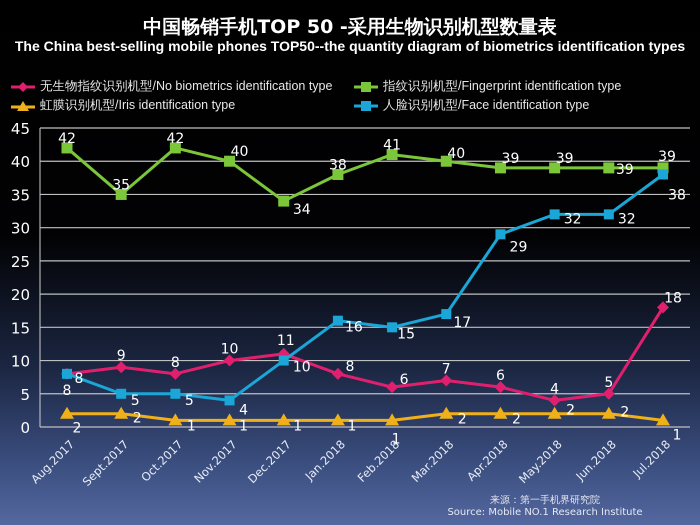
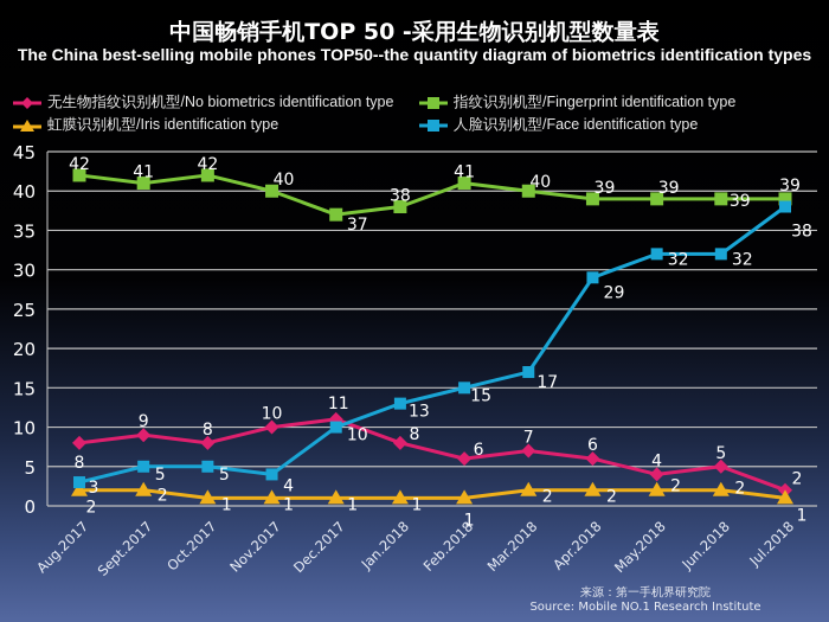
人脸识别机型/Face identification type/Aug.2017: 8 -> 3
指纹识别机型/Fingerprint identification type/Sept.2017: 35 -> 41
指纹识别机型/Fingerprint identification type/Dec.2017: 34 -> 37
人脸识别机型/Face identification type/Jan.2018: 16 -> 13
无生物指纹识别机型/No biometrics identification type/Jul.2018: 18 -> 2
